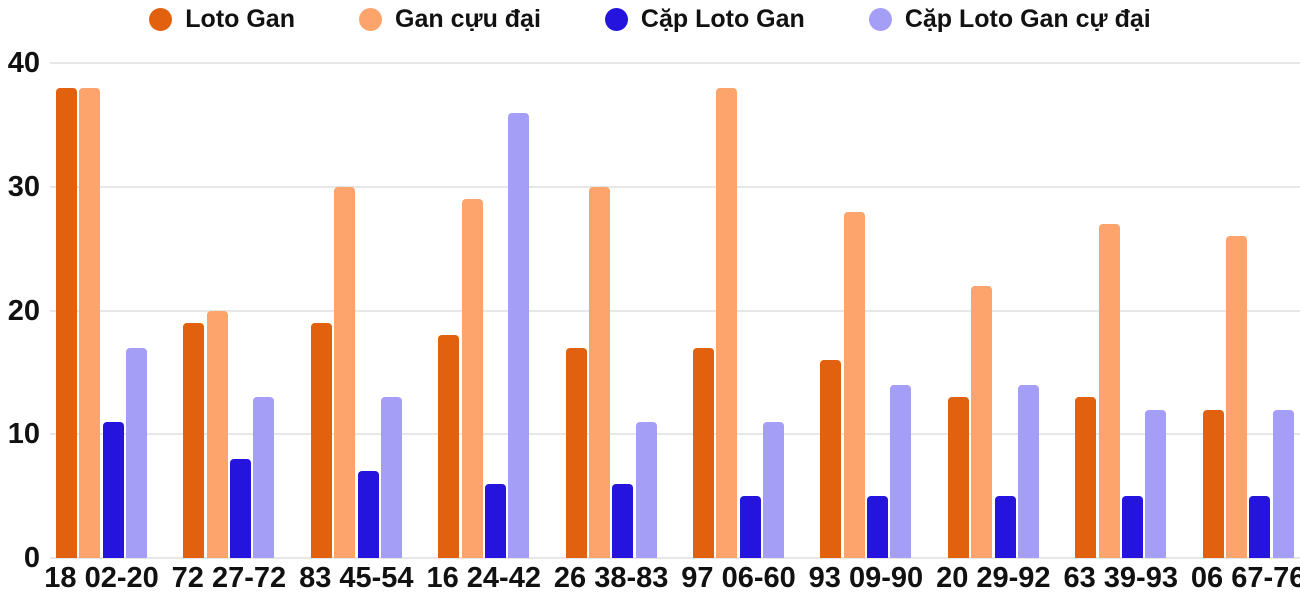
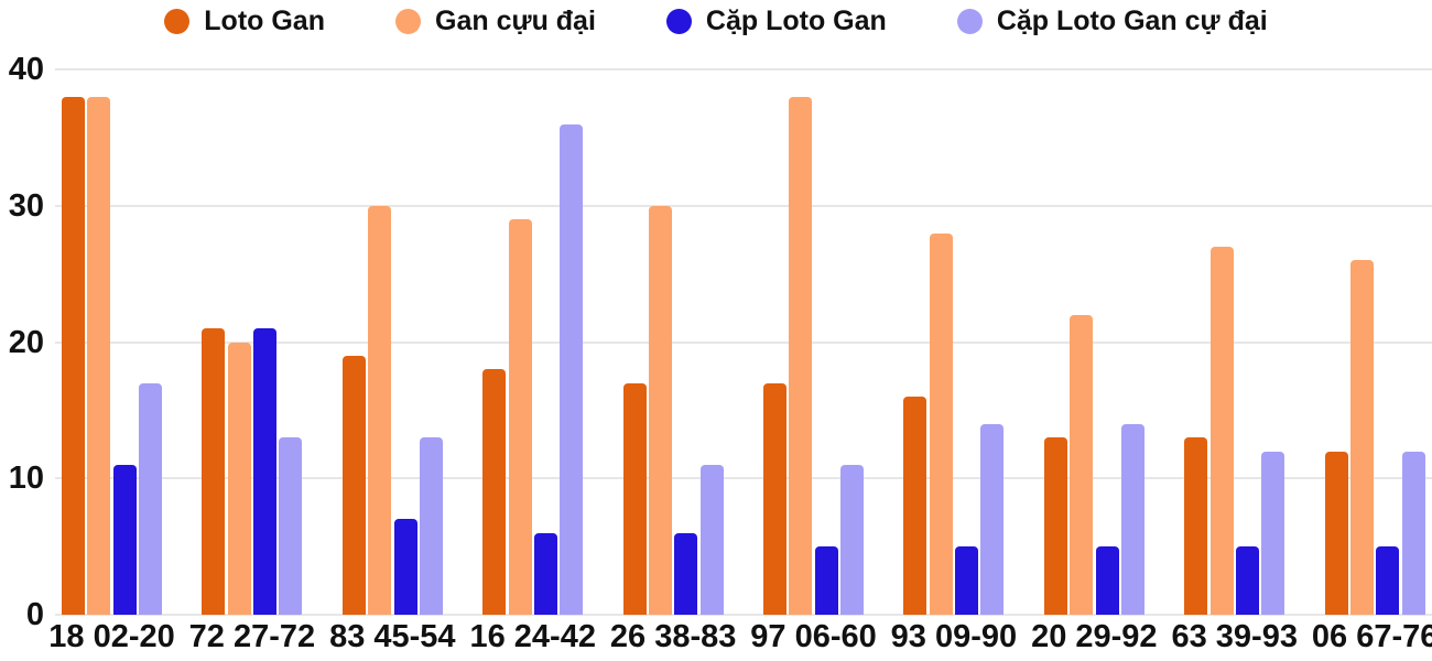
Loto Gan/72 27-72: 19 -> 21
Cặp Loto Gan/72 27-72: 8 -> 21
